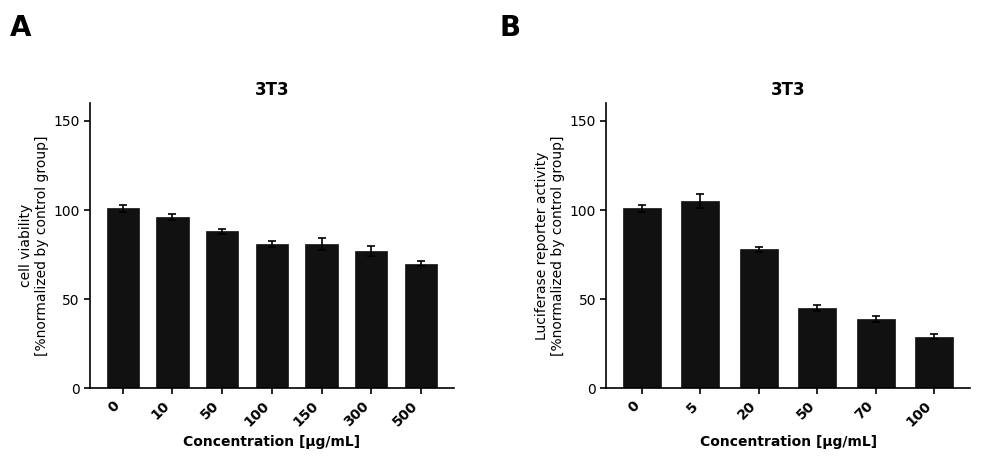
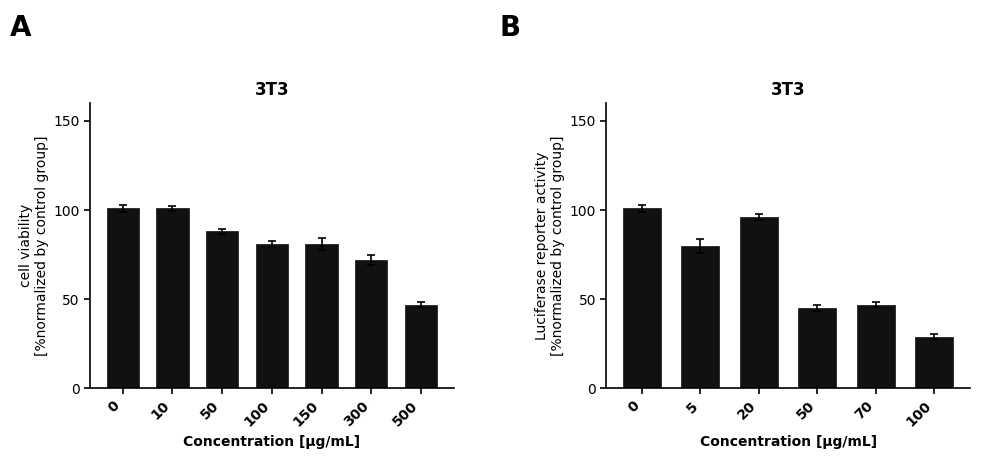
10: 96 -> 101
300: 77 -> 72
500: 70 -> 47
5: 105 -> 80
20: 78 -> 96
70: 39 -> 47
